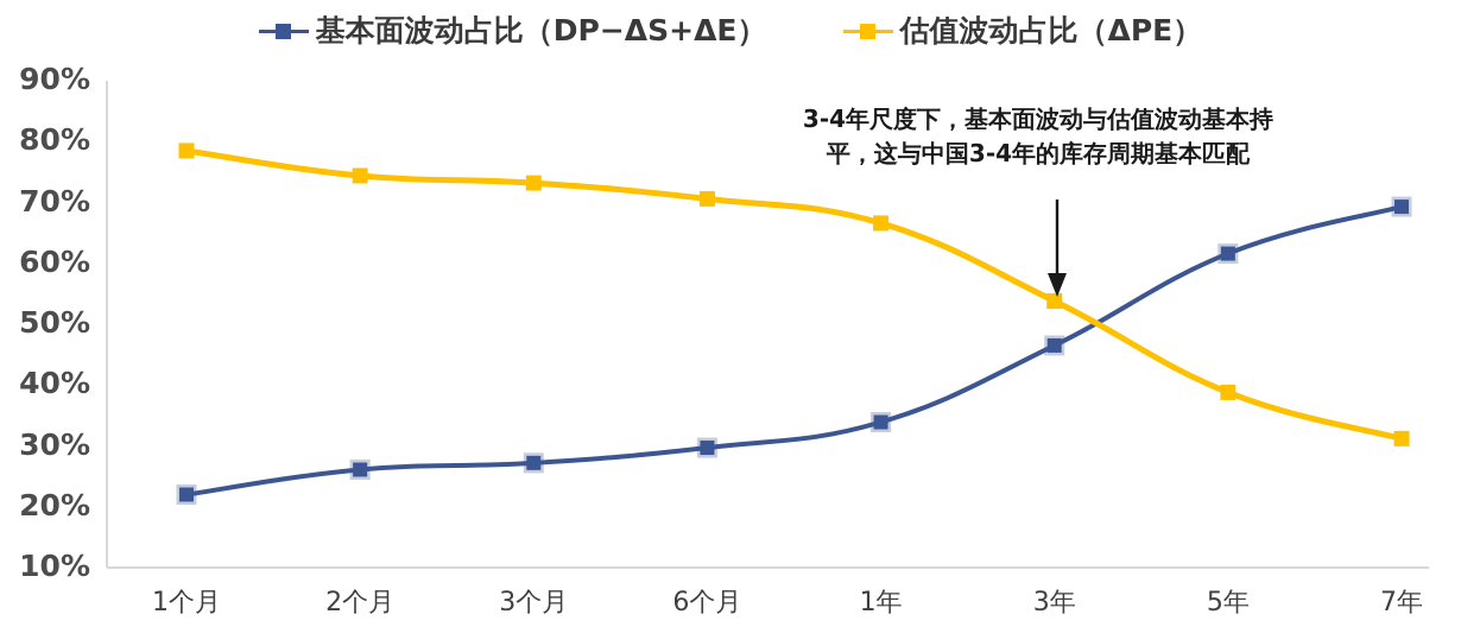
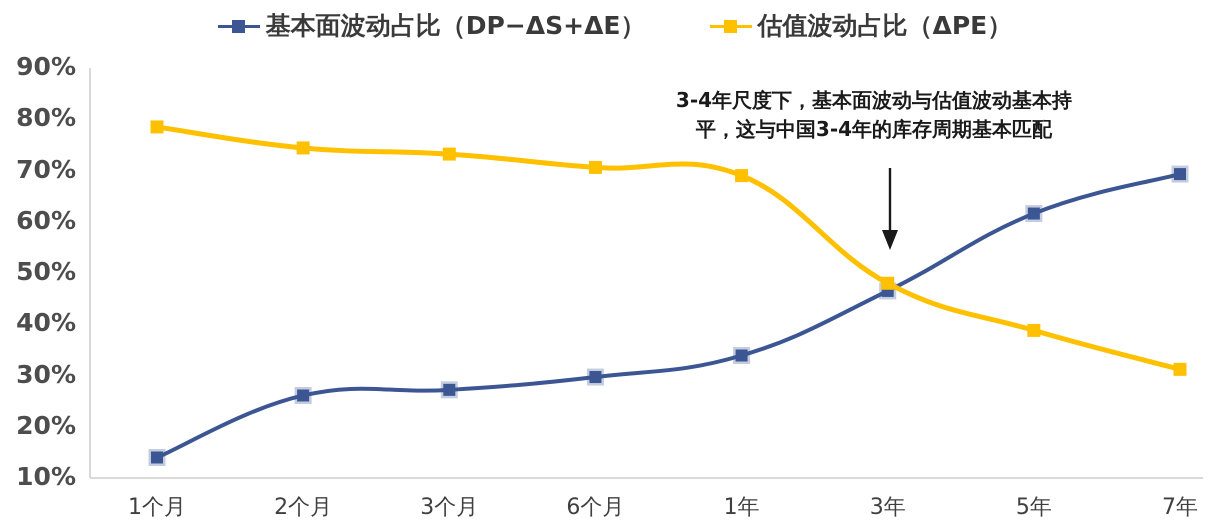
基本面波动占比（DP−ΔS+ΔE）/1个月: 22% -> 14%
估值波动占比（ΔPE）/1年: 67% -> 69%
估值波动占比（ΔPE）/3年: 54% -> 48%
